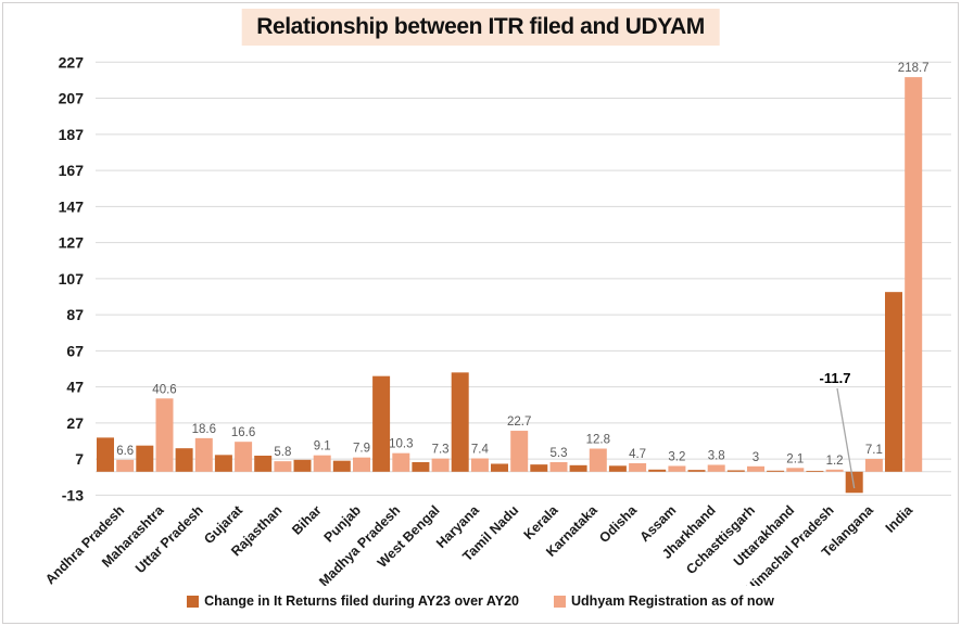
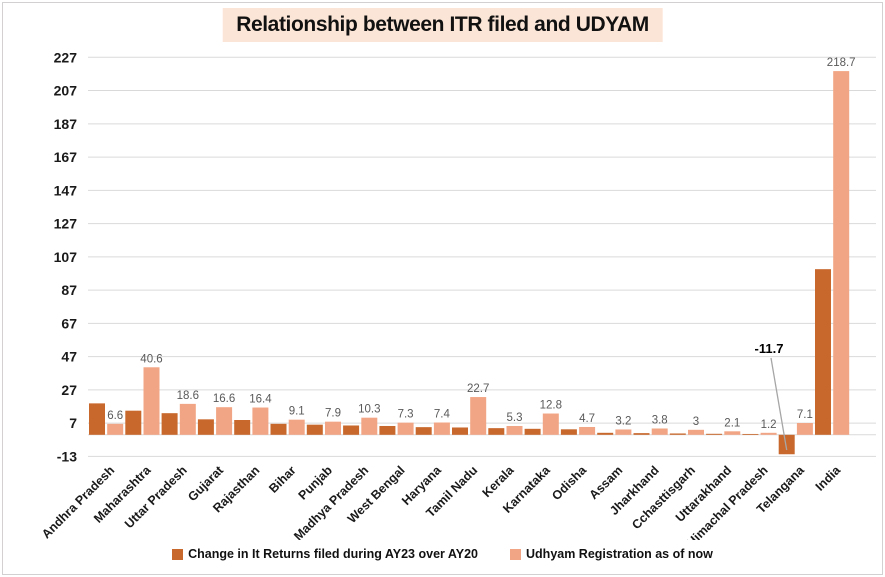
Udhyam Registration as of now/Rajasthan: 5.8 -> 16.4
Change in It Returns filed during AY23 over AY20/Madhya Pradesh: 53 -> 6
Change in It Returns filed during AY23 over AY20/Haryana: 55 -> 5
